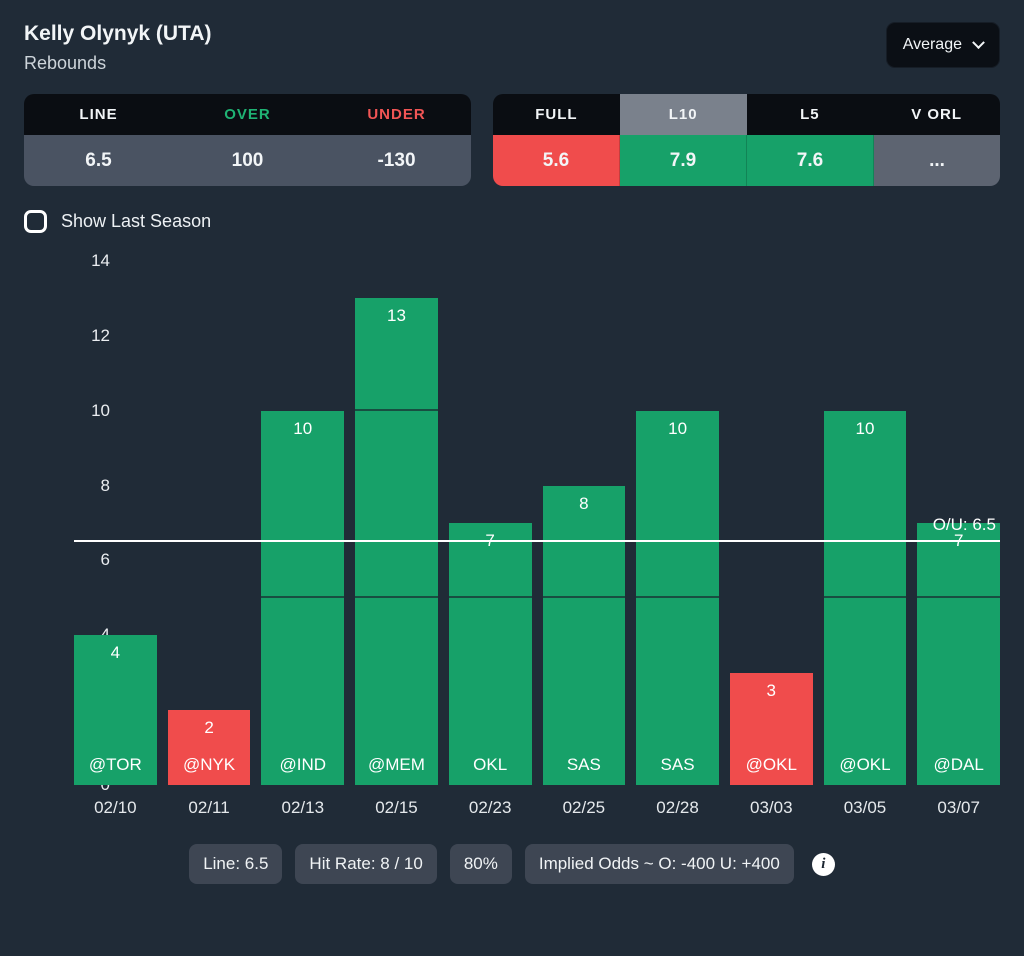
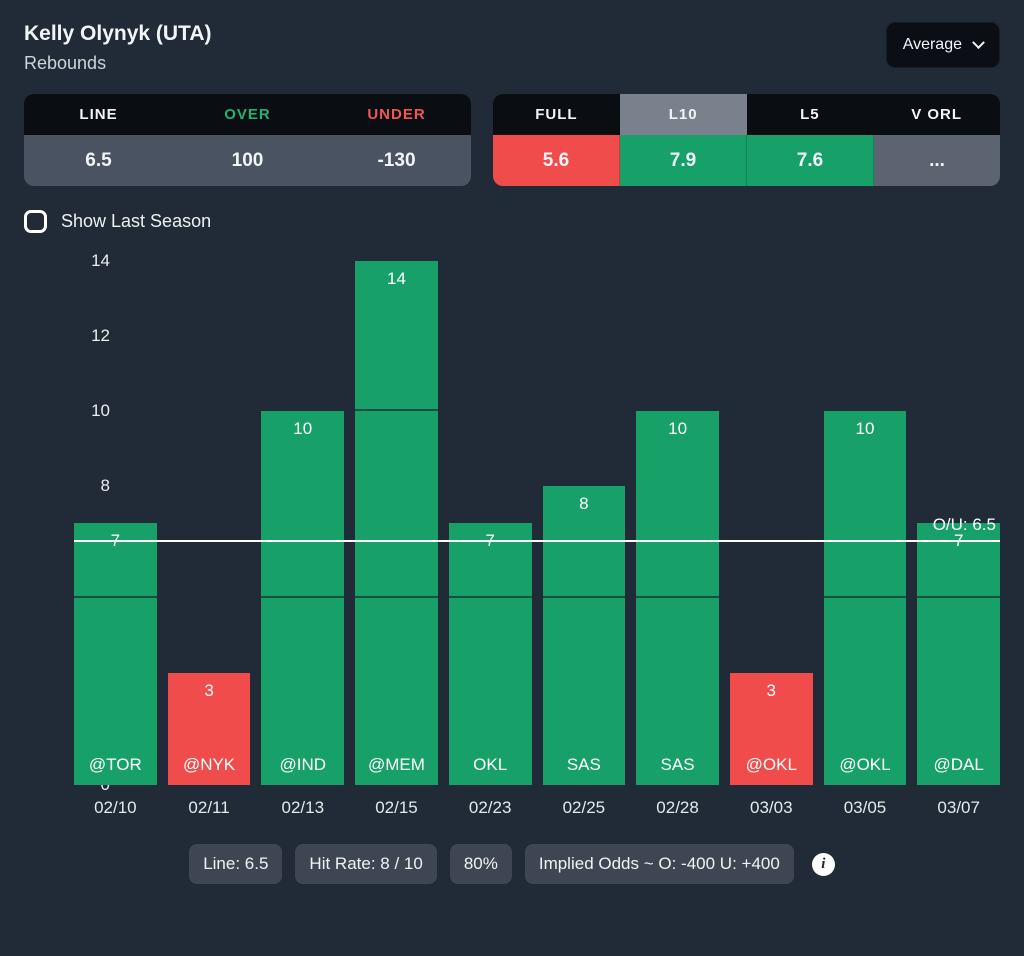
02/10: 4 -> 7
02/11: 2 -> 3
02/15: 13 -> 14
